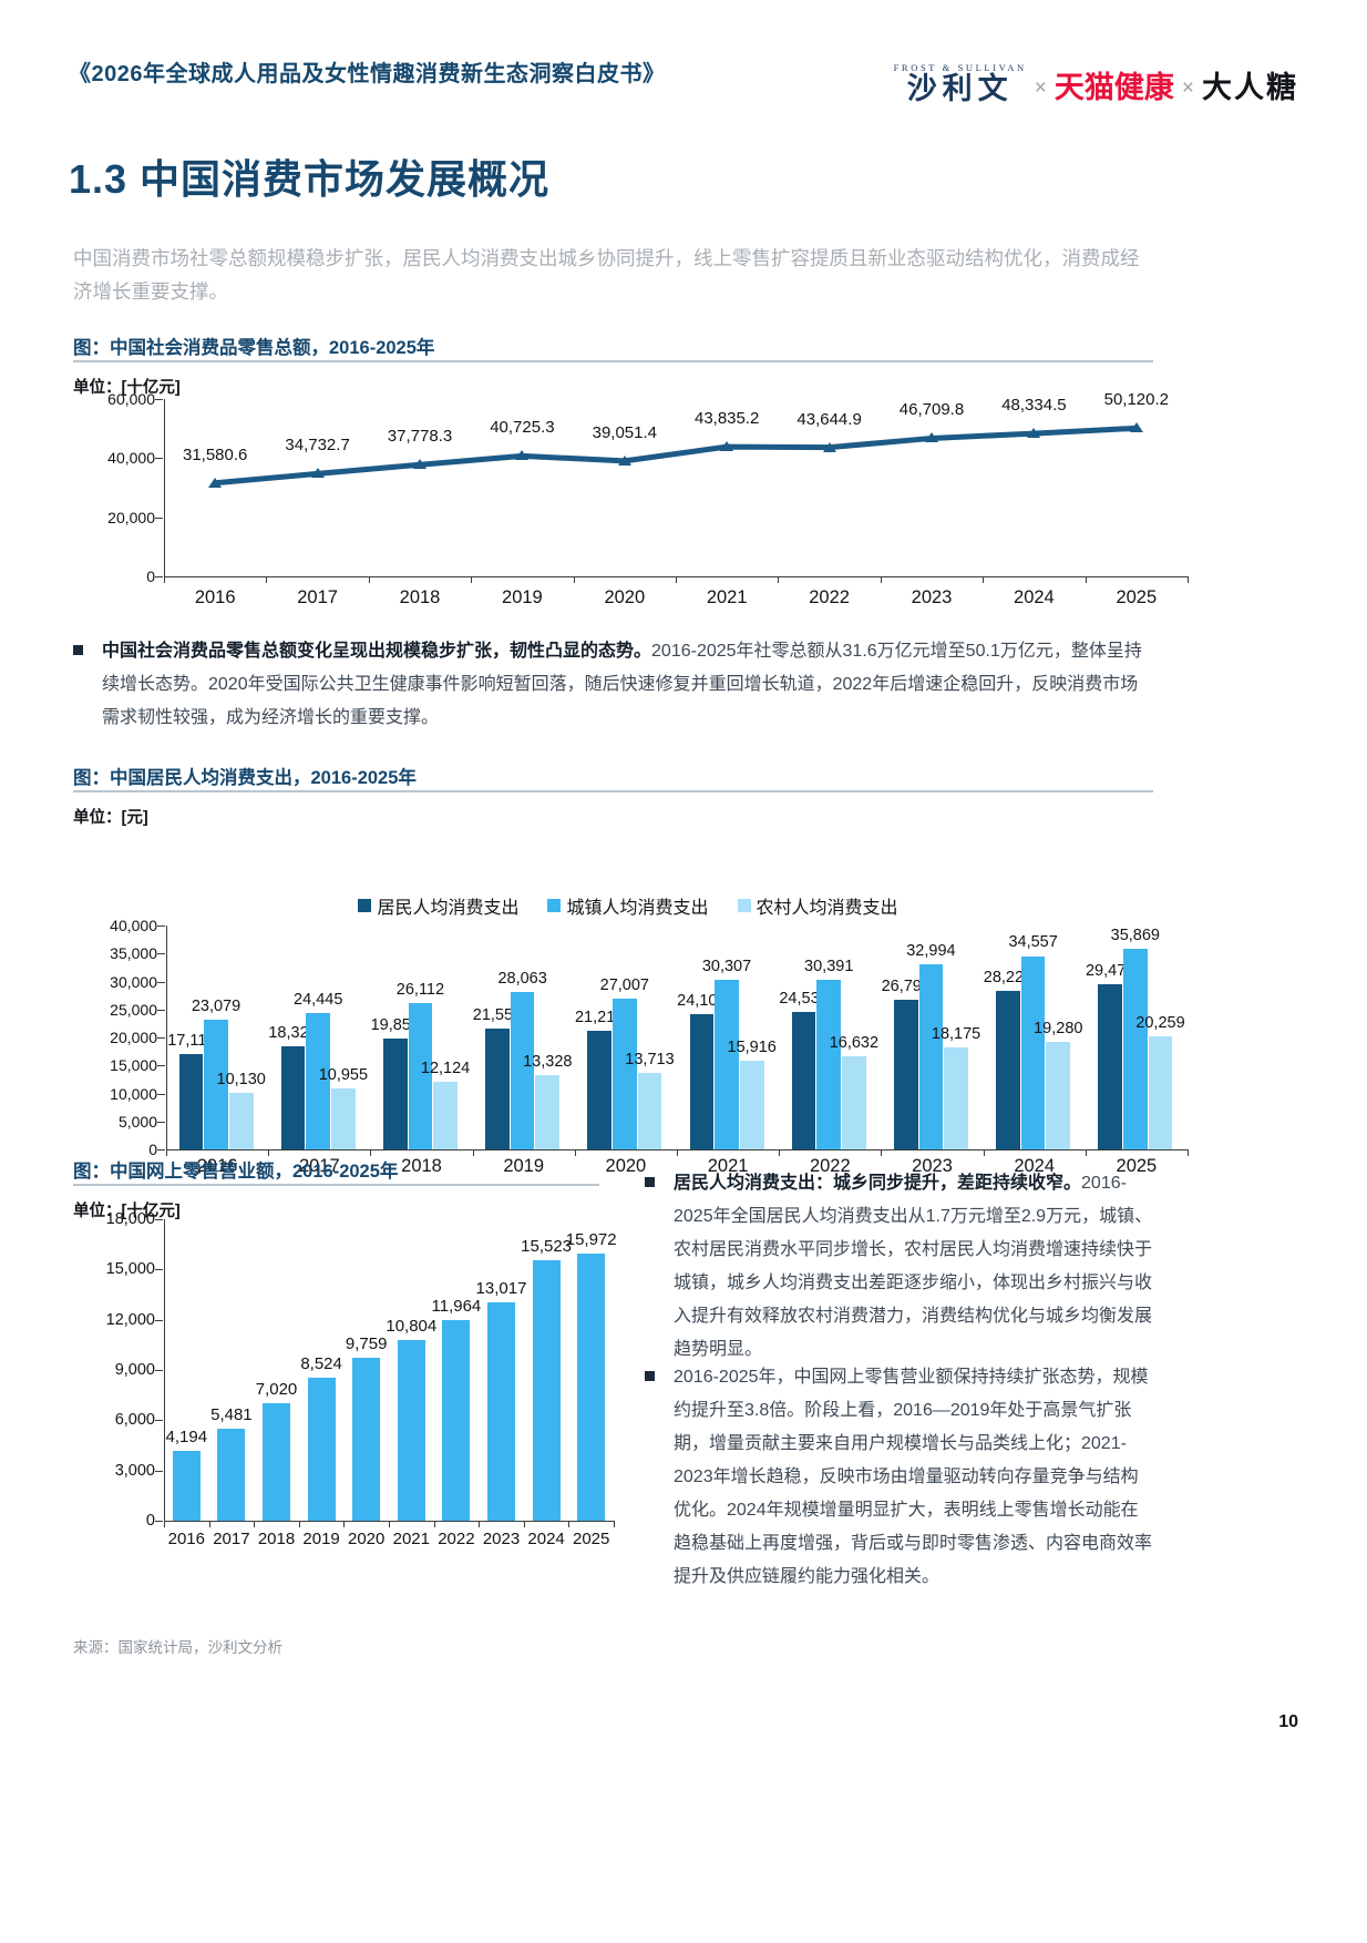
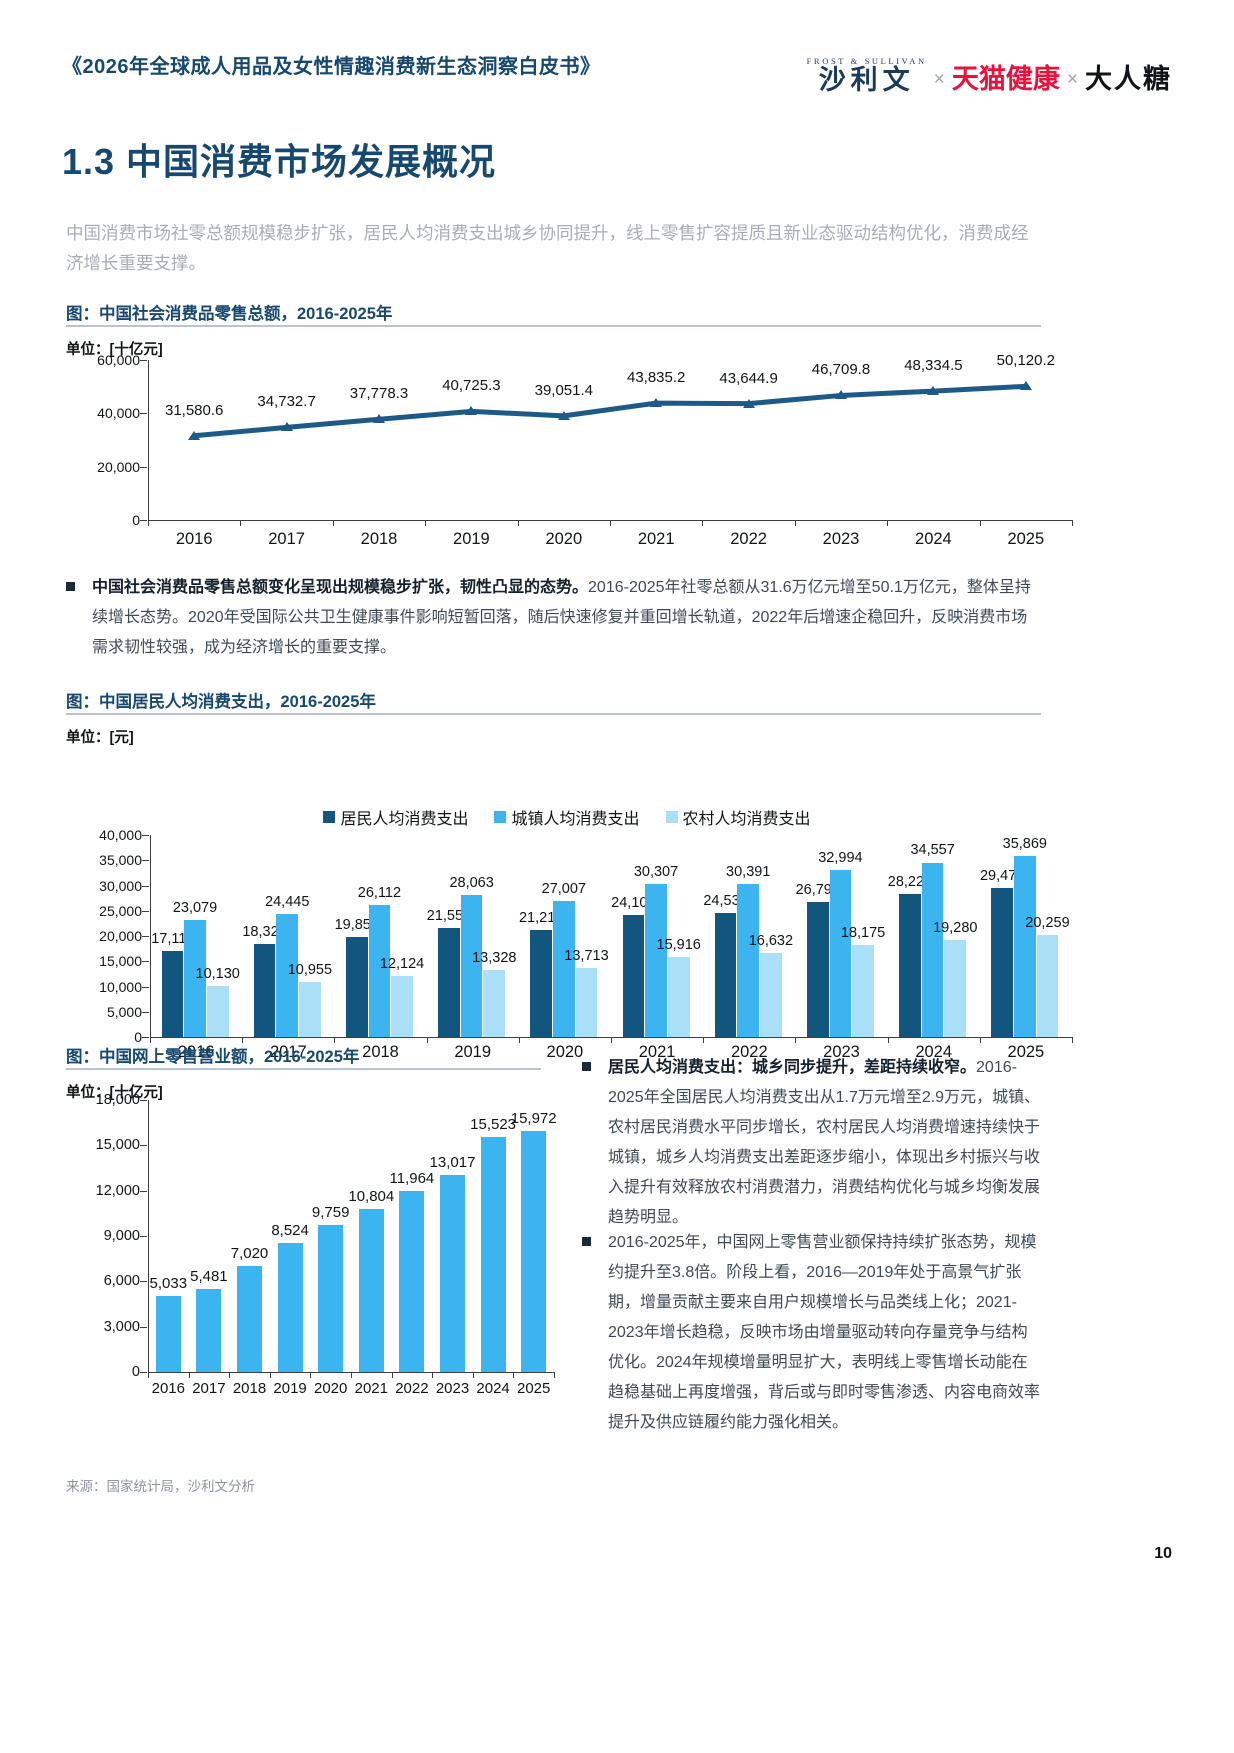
图：中国网上零售营业额，2016-2025年/2016: 4,194 -> 5,033
